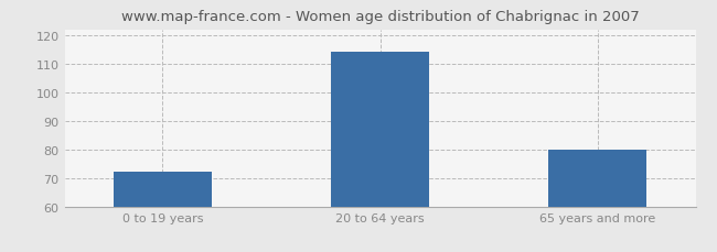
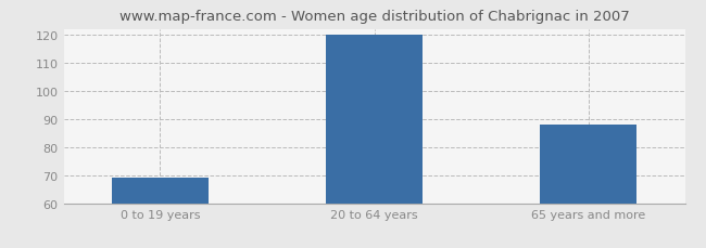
0 to 19 years: 72 -> 69
20 to 64 years: 114 -> 120
65 years and more: 80 -> 88
